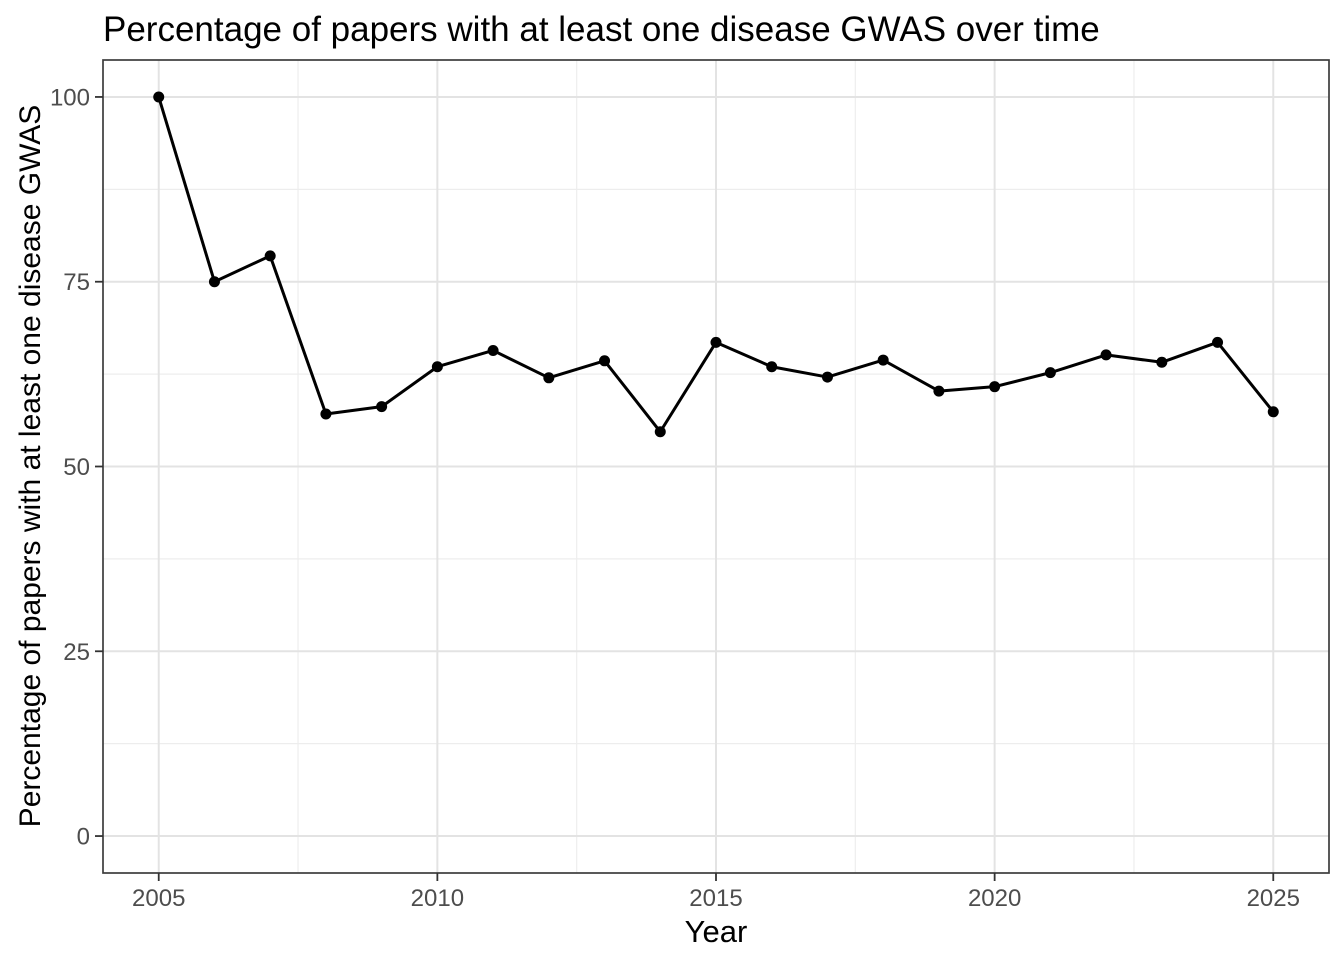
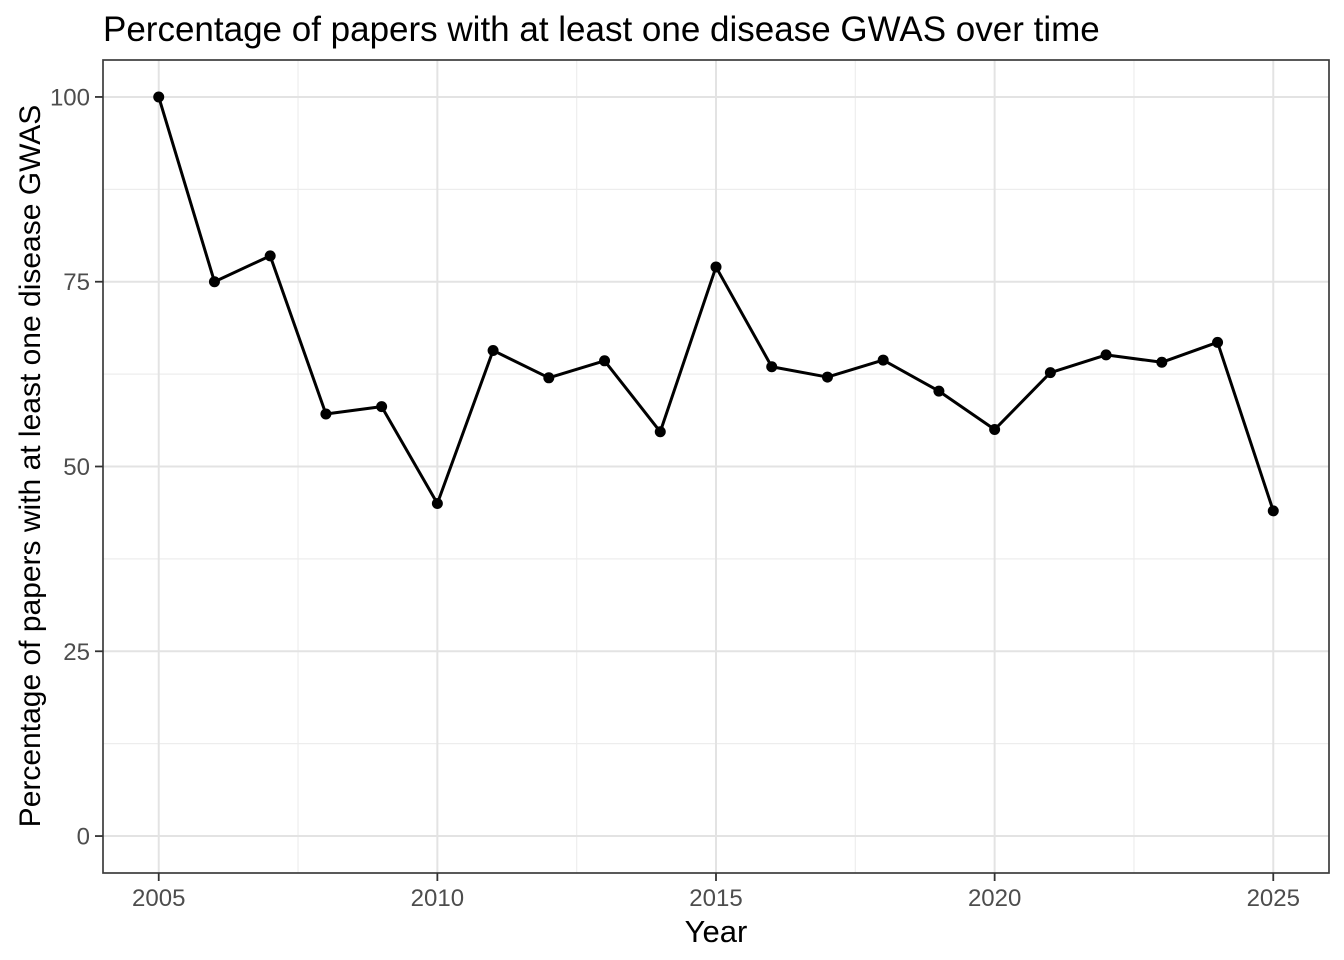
2010: 64 -> 45
2015: 67 -> 77
2020: 61 -> 55
2025: 57 -> 44
